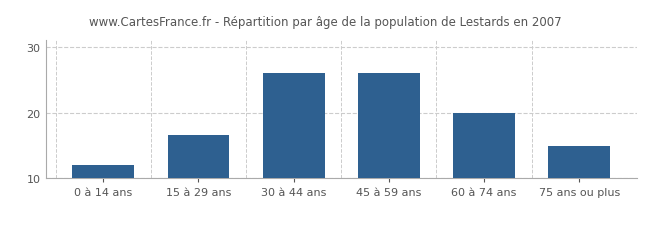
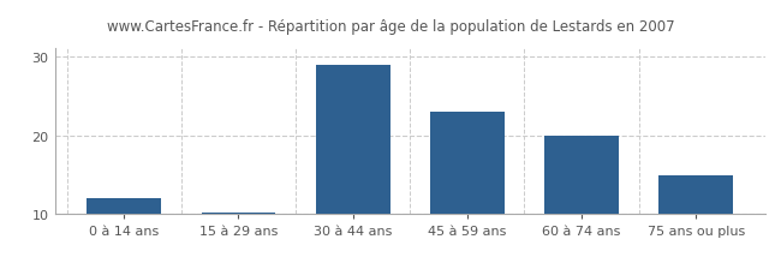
15 à 29 ans: 16.6 -> 10.2
30 à 44 ans: 26.0 -> 29.0
45 à 59 ans: 26.0 -> 23.0
